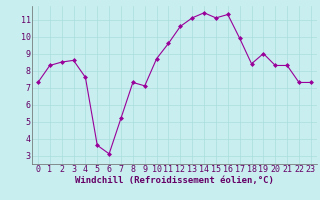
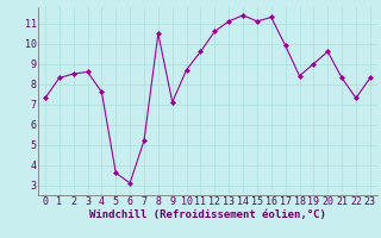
8: 7.3 -> 10.5
20: 8.3 -> 9.6
23: 7.3 -> 8.3
